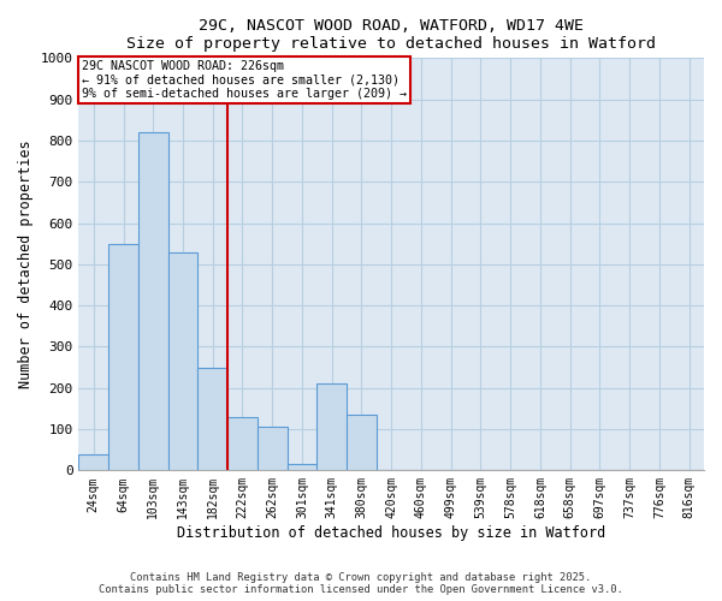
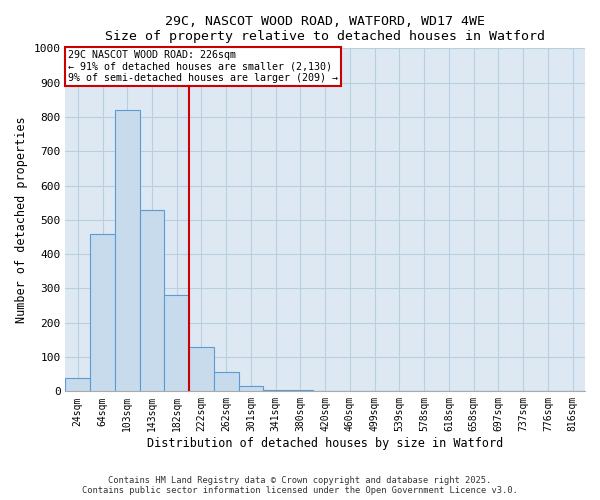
64sqm: 550 -> 460
182sqm: 250 -> 280
262sqm: 105 -> 55
341sqm: 210 -> 5
380sqm: 135 -> 5
